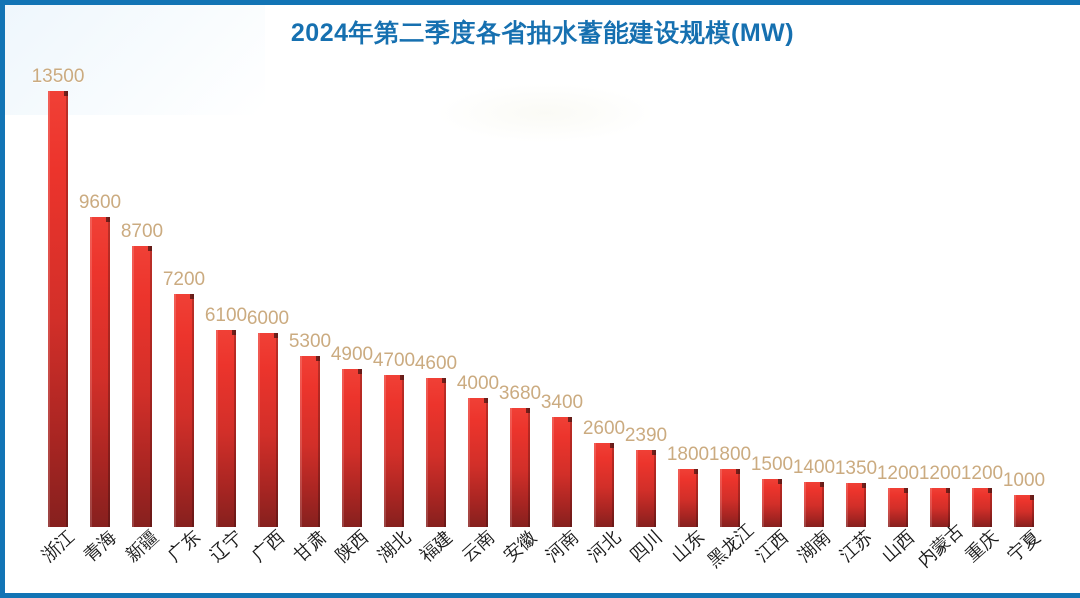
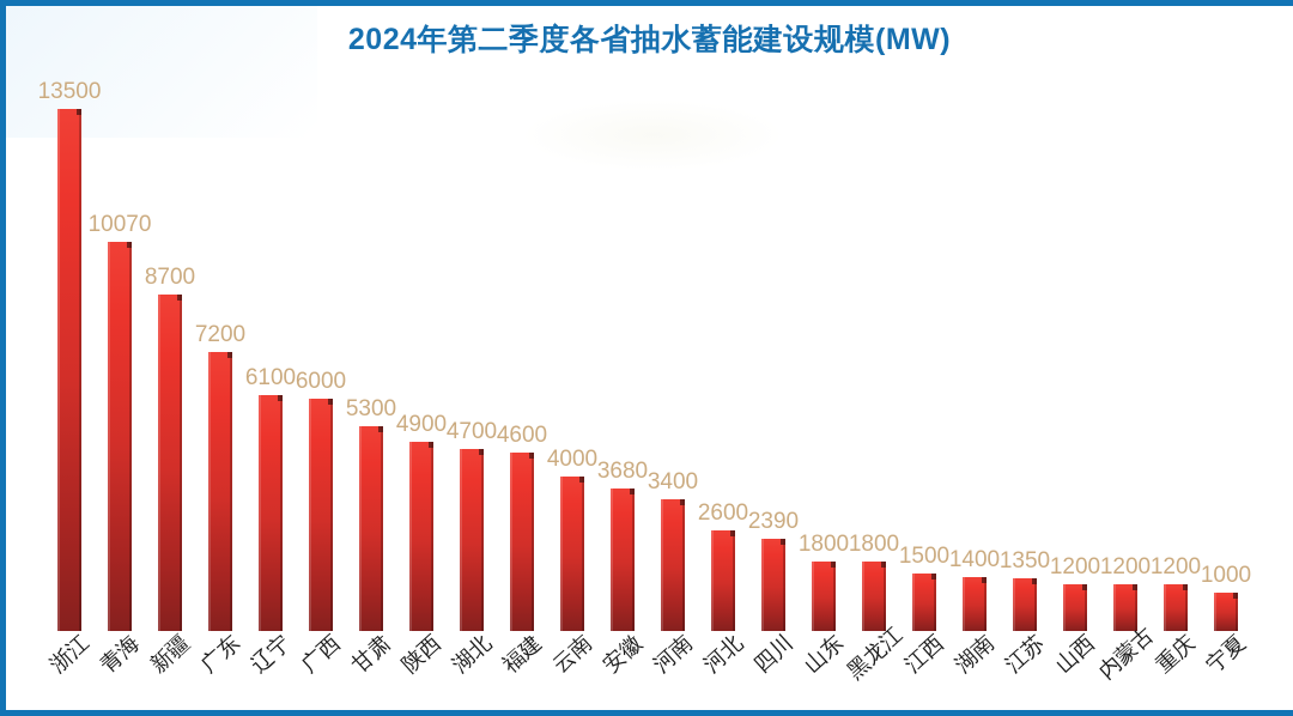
青海: 9600 -> 10070
